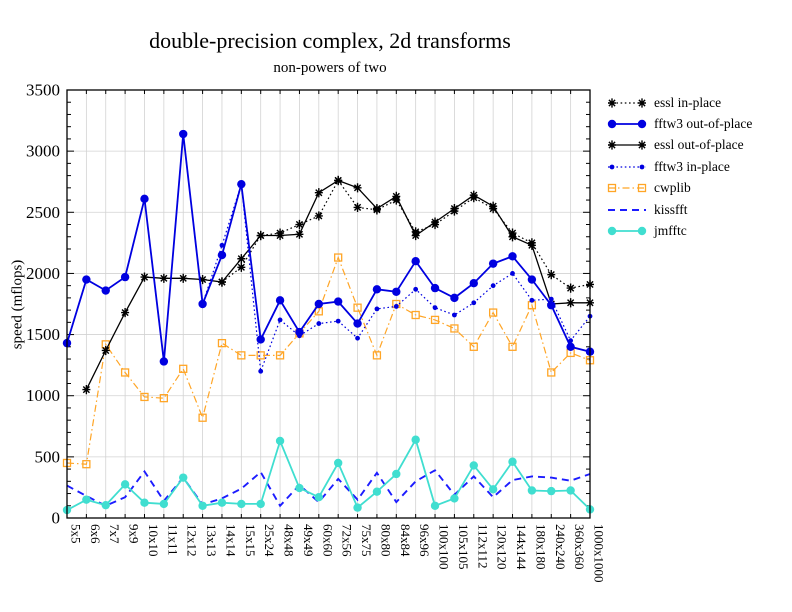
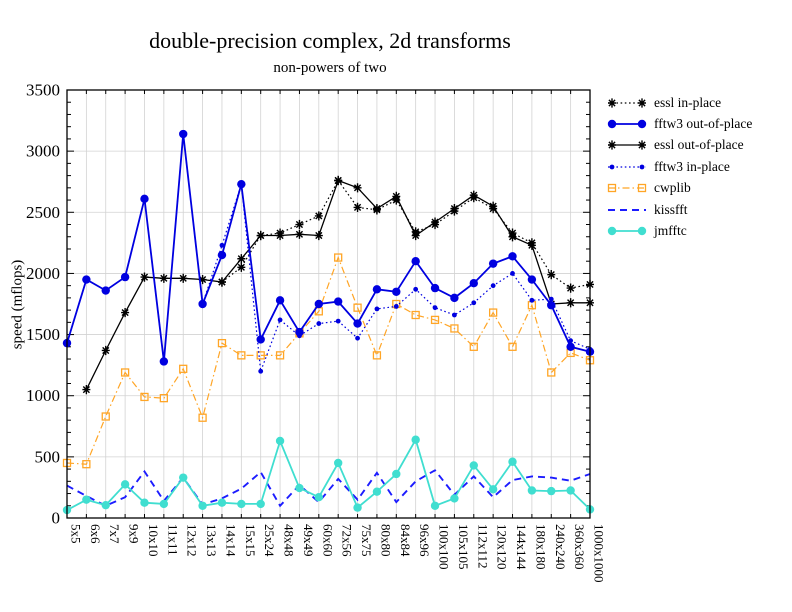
cwplib/7x7: 1420 -> 830
essl out-of-place/60x60: 2660 -> 2310
fftw3 in-place/1000x1000: 1650 -> 1380
